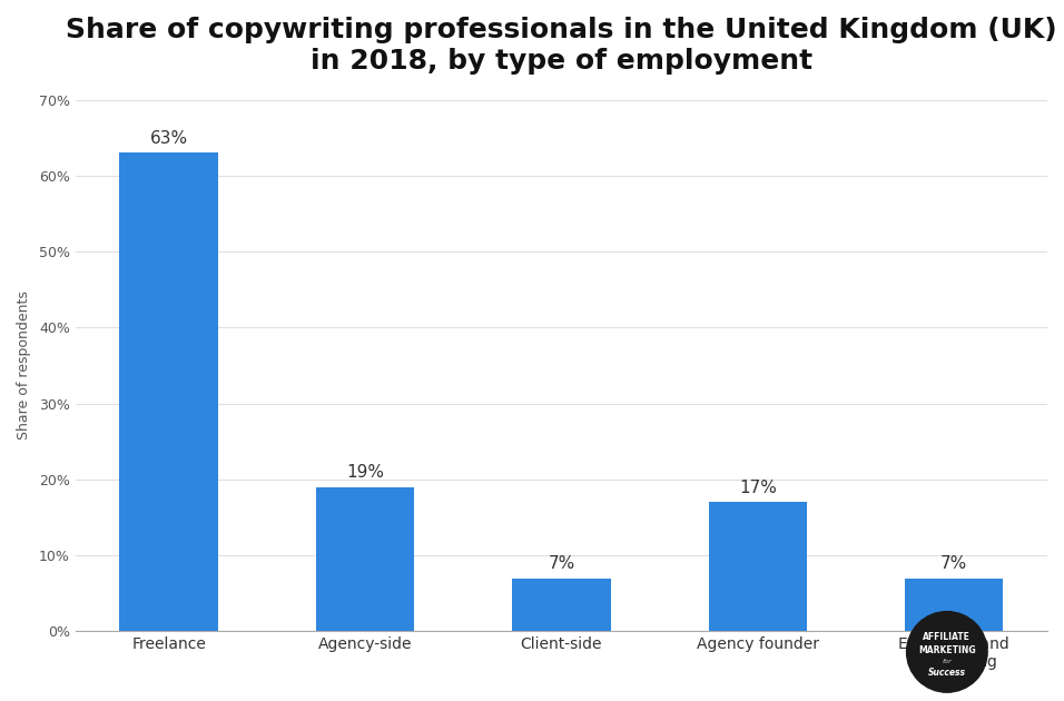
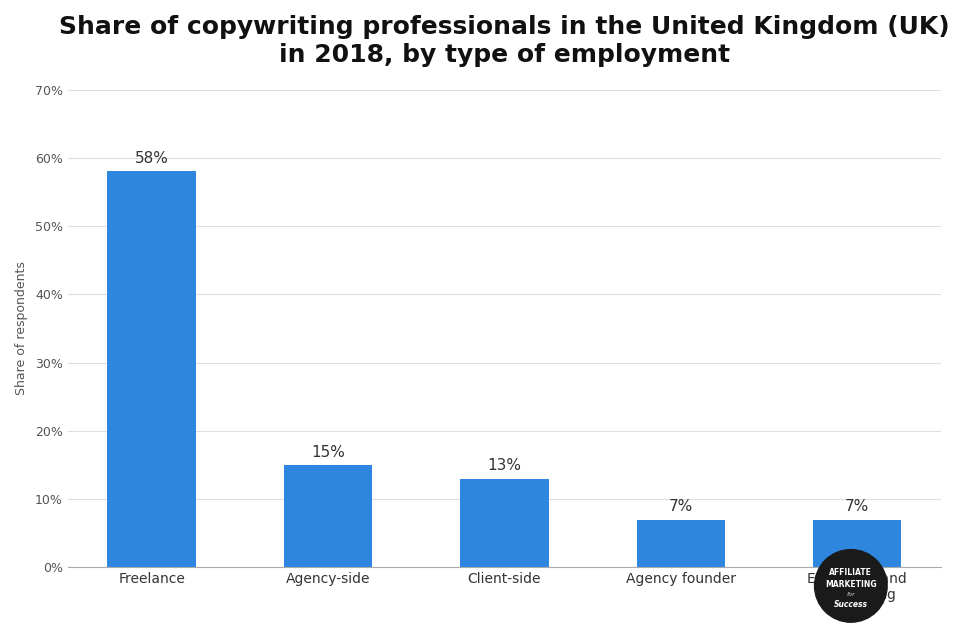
Freelance: 63% -> 58%
Agency-side: 19% -> 15%
Client-side: 7% -> 13%
Agency founder: 17% -> 7%
